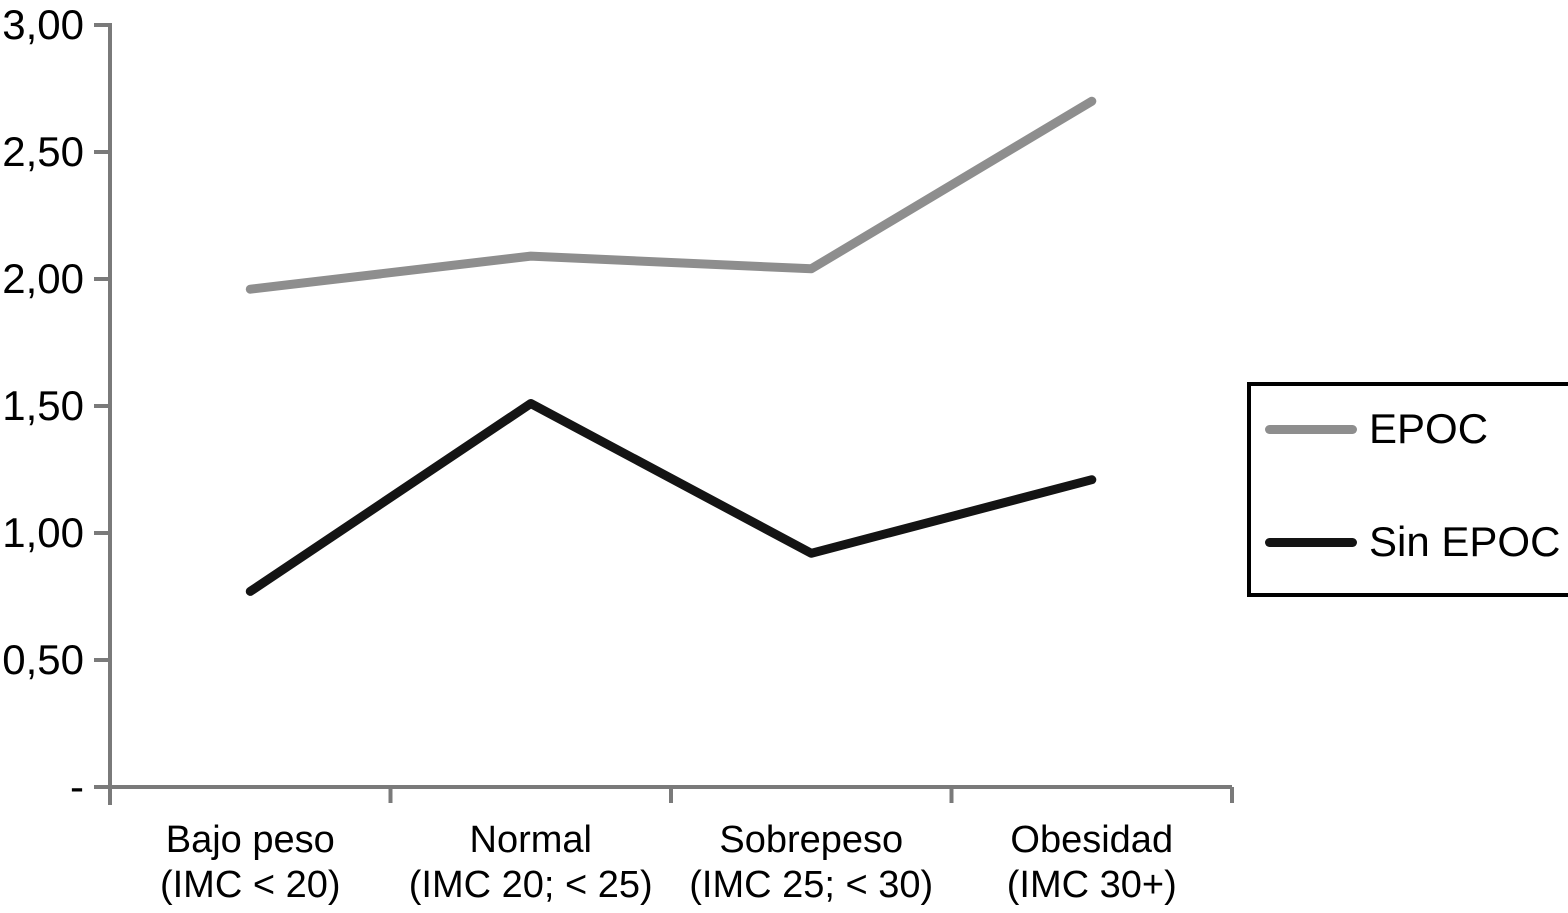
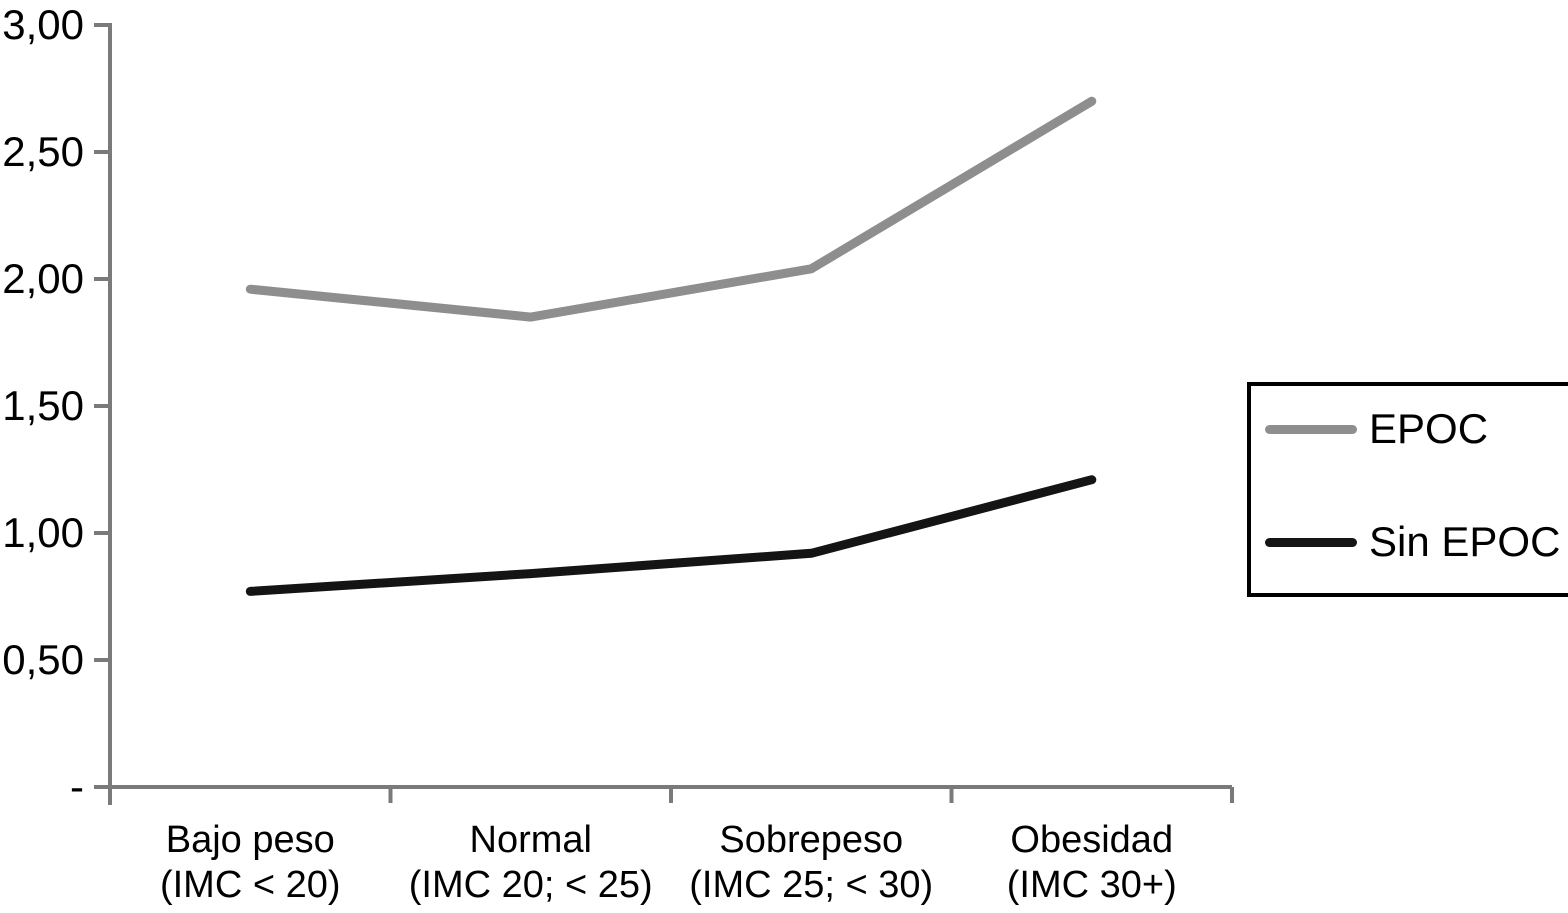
EPOC/Normal (IMC 20; < 25): 2,09 -> 1,85
Sin EPOC/Normal (IMC 20; < 25): 1,51 -> 0,84
